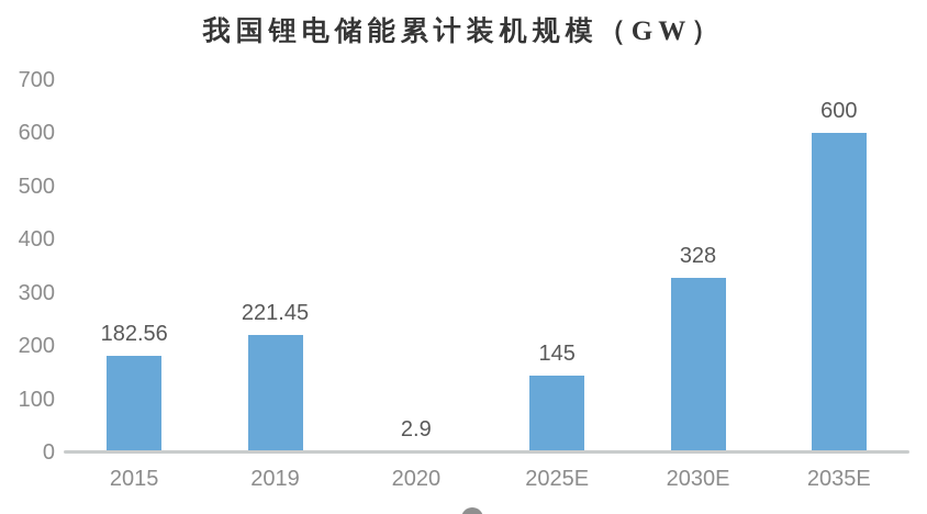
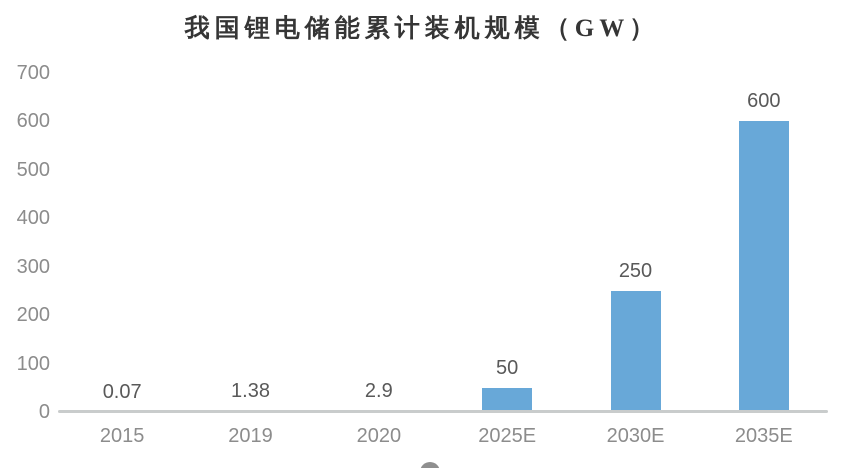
2015: 182.56 -> 0.07
2019: 221.45 -> 1.38
2025E: 145 -> 50
2030E: 328 -> 250
